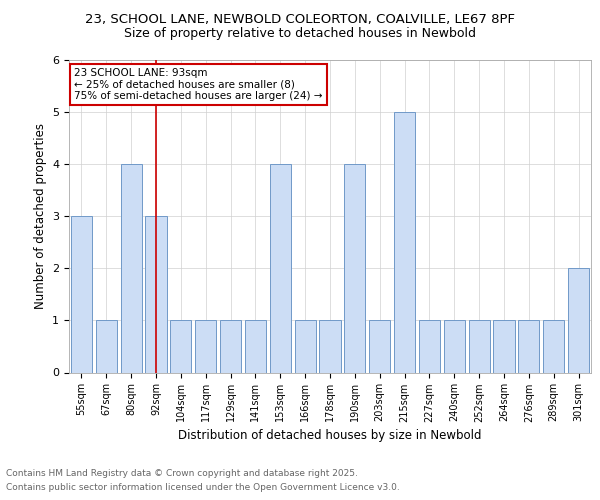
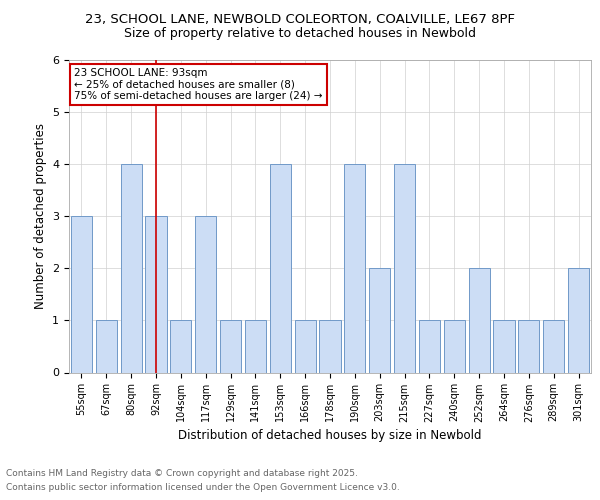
117sqm: 1 -> 3
203sqm: 1 -> 2
215sqm: 5 -> 4
252sqm: 1 -> 2
